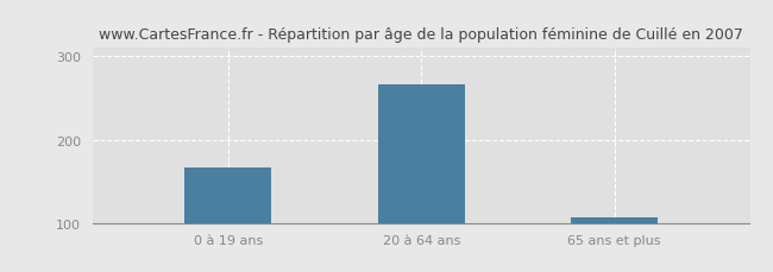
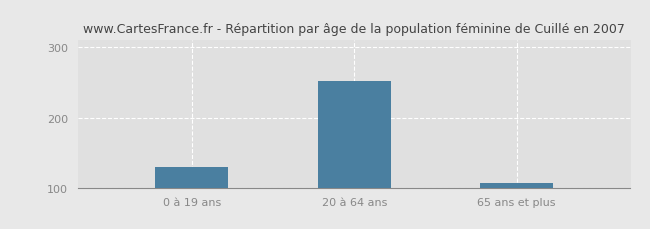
0 à 19 ans: 166 -> 130
20 à 64 ans: 266 -> 252
